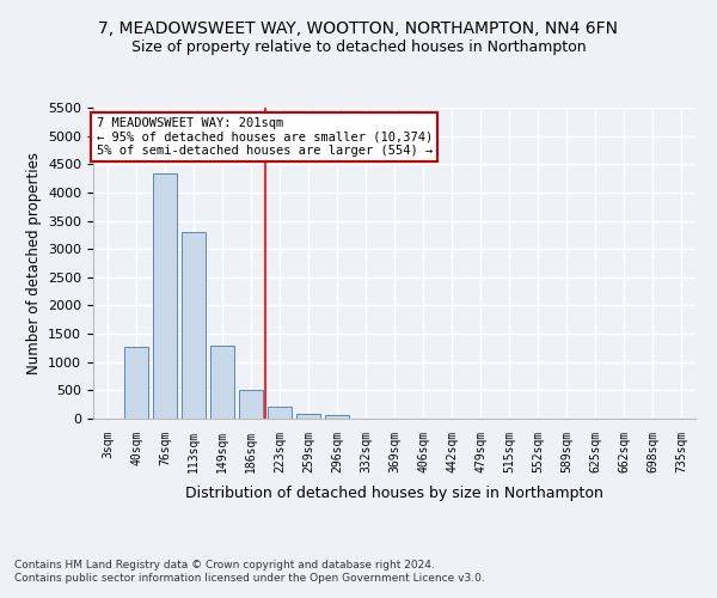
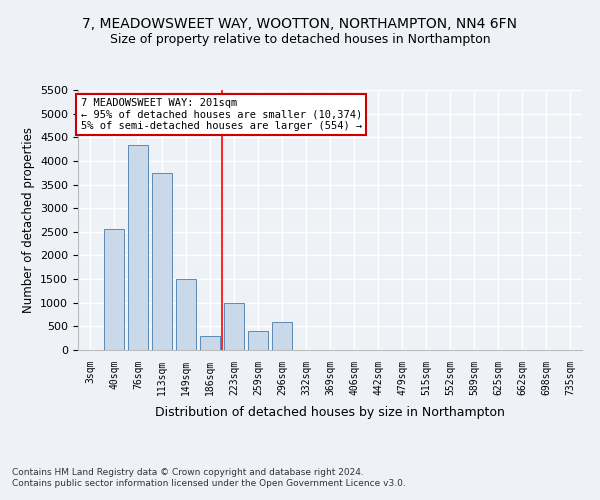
40sqm: 1270 -> 2550
113sqm: 3290 -> 3750
149sqm: 1290 -> 1500
186sqm: 500 -> 300
223sqm: 210 -> 1000
259sqm: 90 -> 400
296sqm: 60 -> 600
